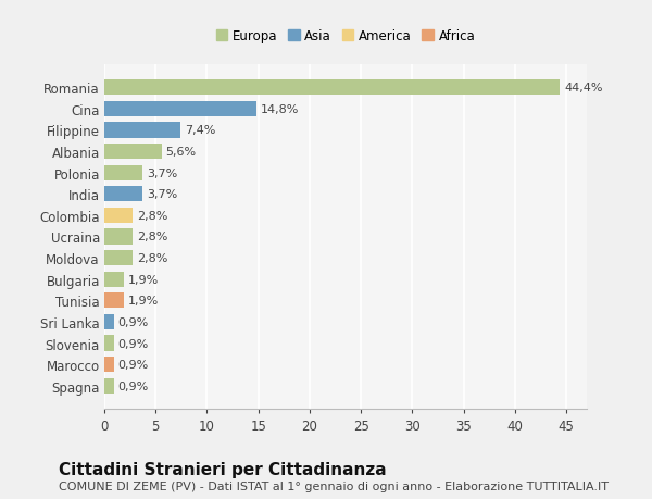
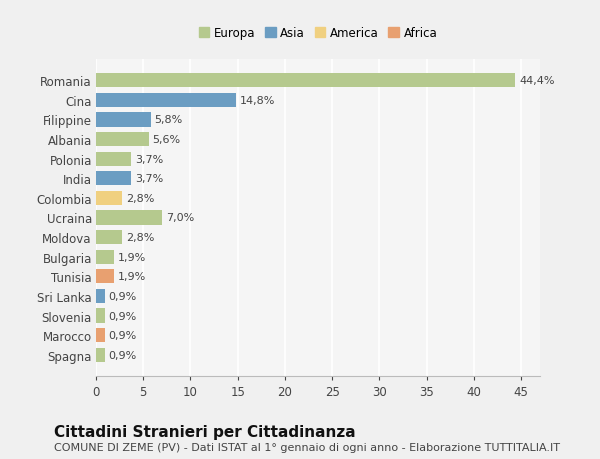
Filippine: 7,4% -> 5,8%
Ucraina: 2,8% -> 7,0%
